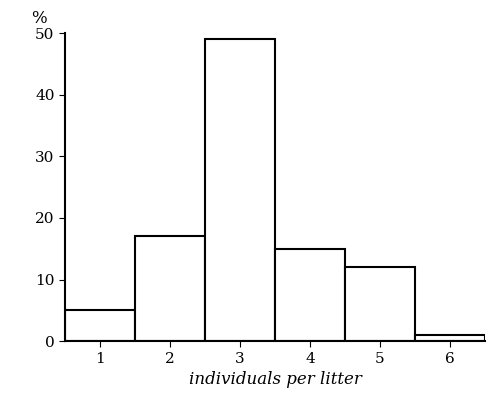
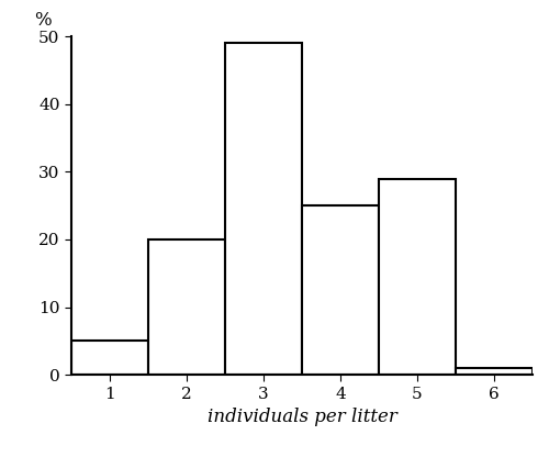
2: 17 -> 20
4: 15 -> 25
5: 12 -> 29
